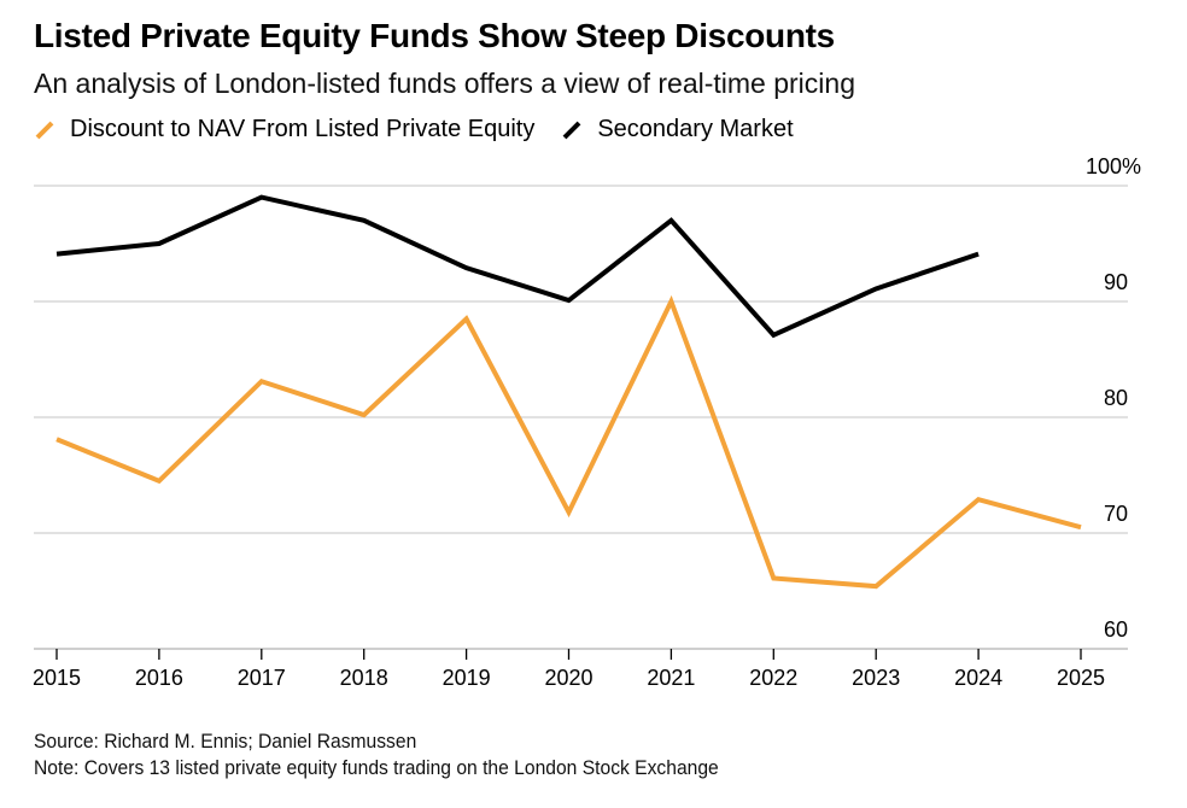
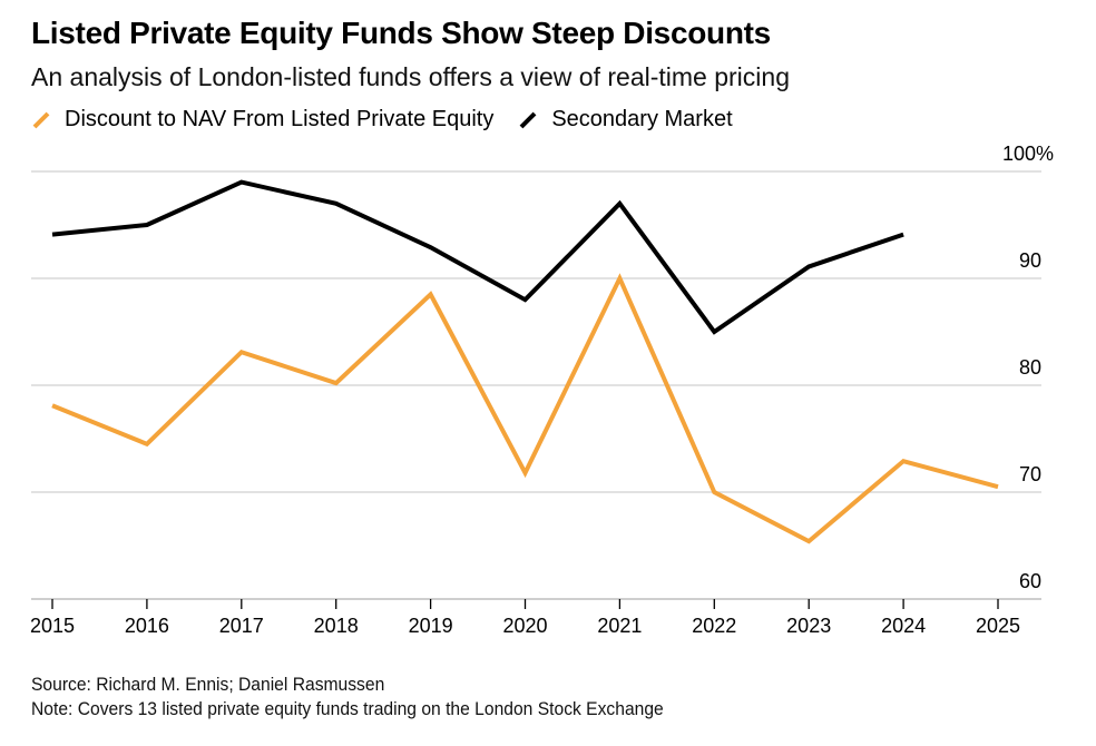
Secondary Market/2020: 90 -> 88
Discount to NAV From Listed Private Equity/2022: 66 -> 70
Secondary Market/2022: 87 -> 85
